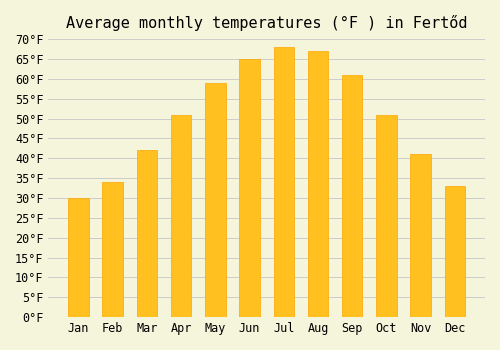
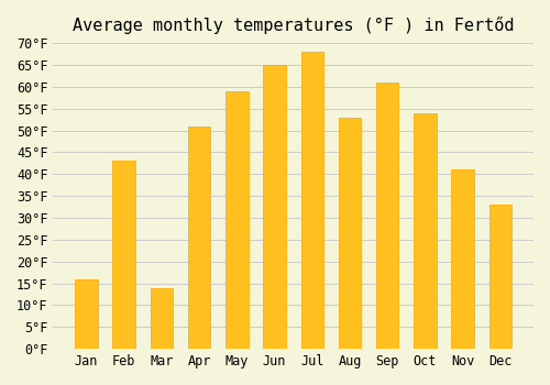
Jan: 30°F -> 16°F
Feb: 34°F -> 43°F
Mar: 42°F -> 14°F
Aug: 67°F -> 53°F
Oct: 51°F -> 54°F
